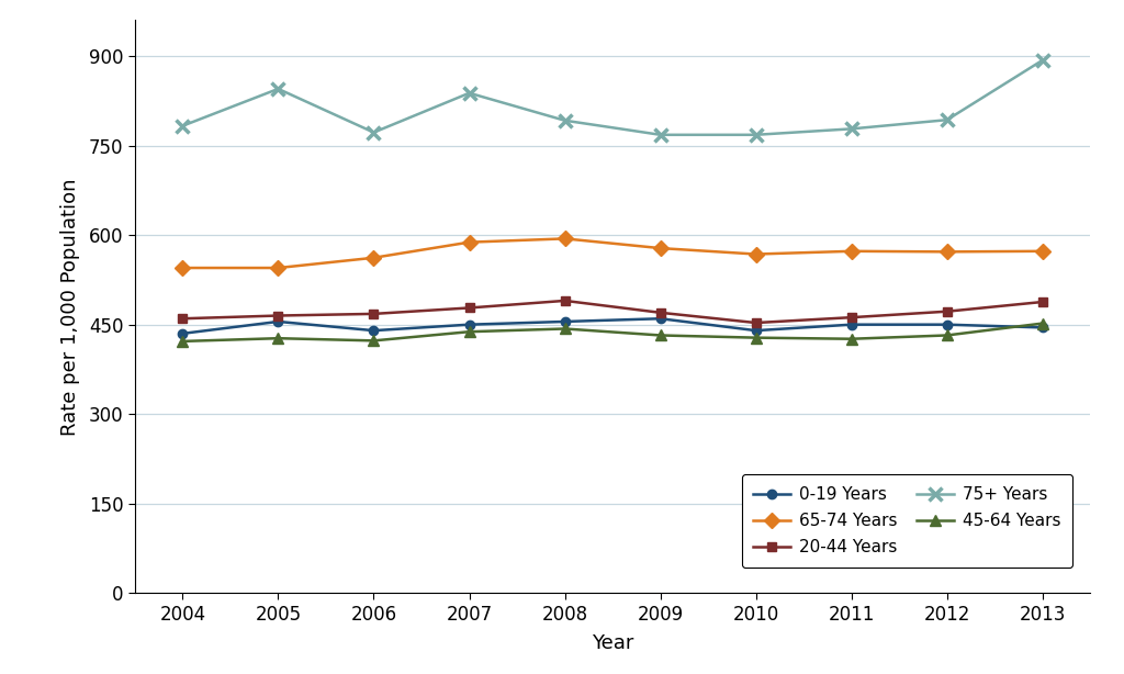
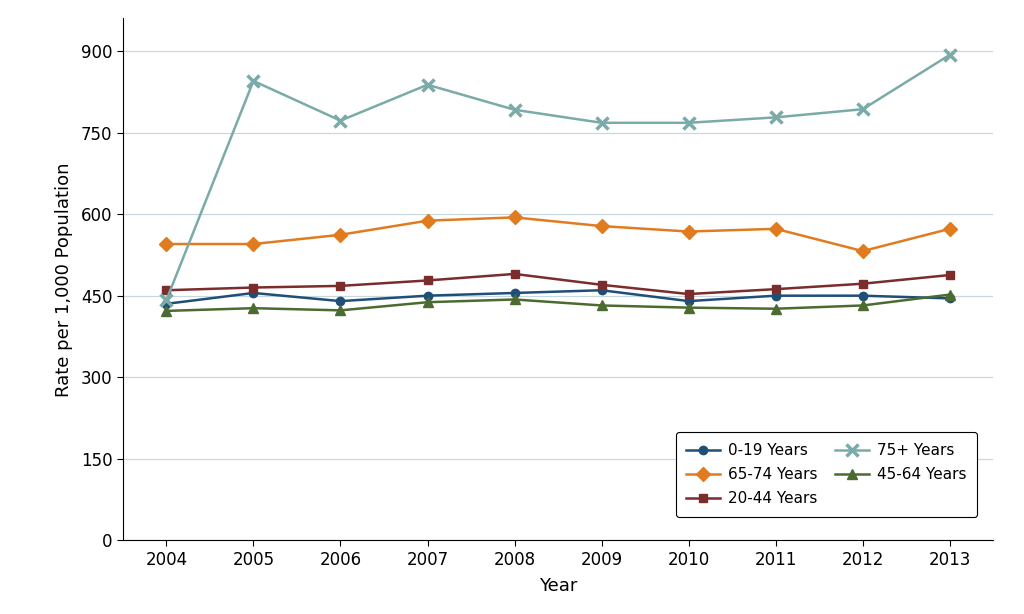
75+ Years/2004: 783 -> 442
65-74 Years/2012: 572 -> 532
